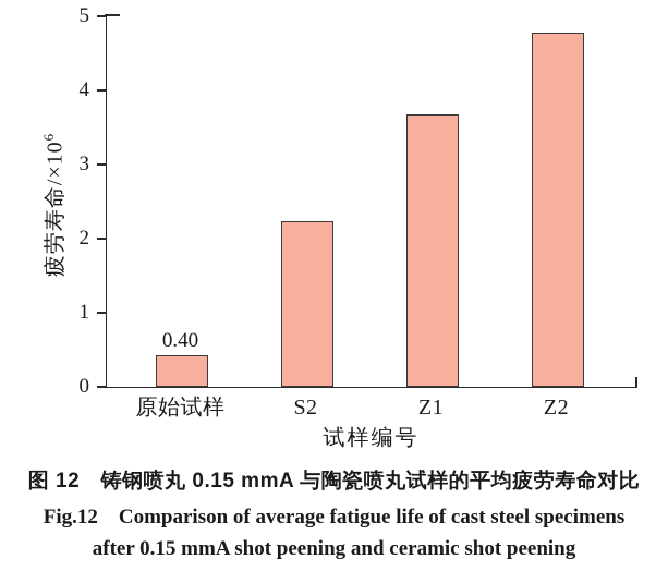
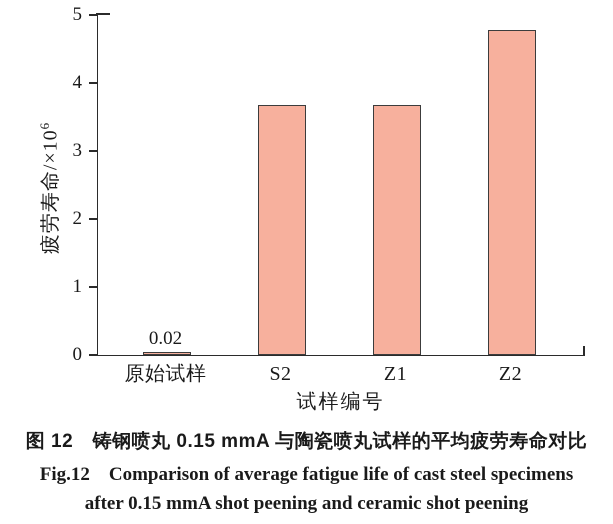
原始试样: 0.40 -> 0.02
S2: 2.2 -> 3.6
